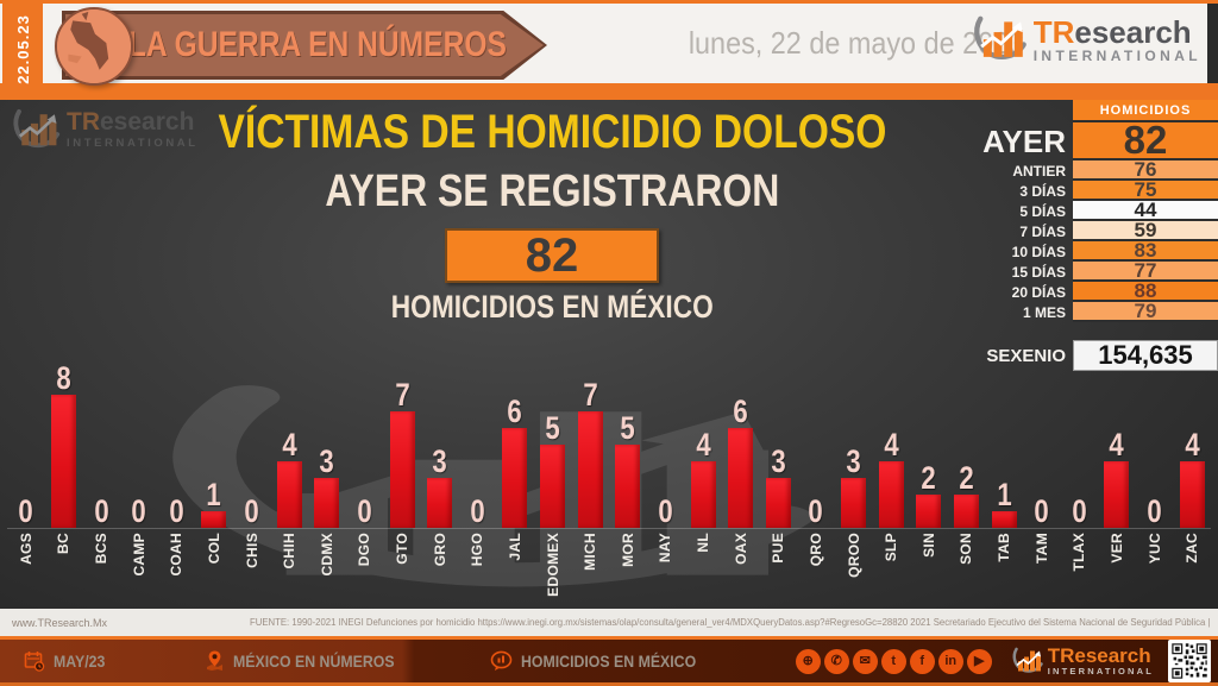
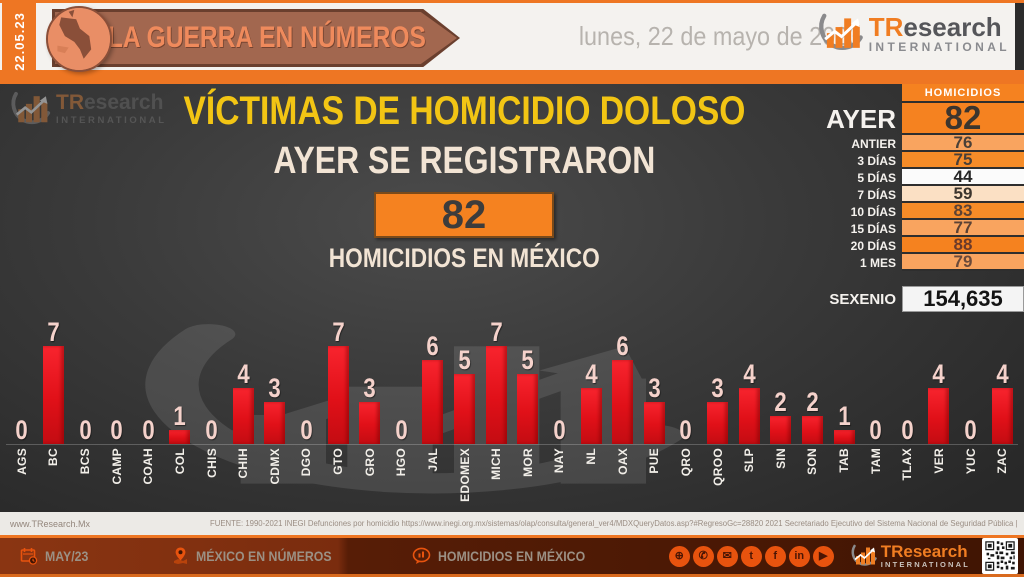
BC: 8 -> 7
